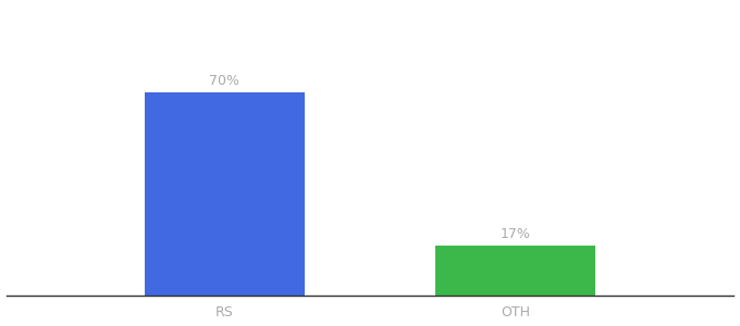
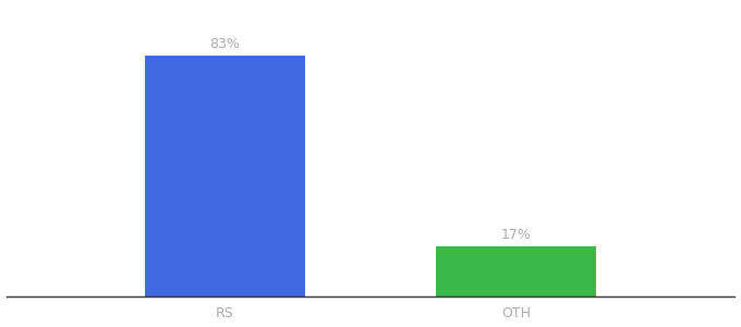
RS: 70% -> 83%
